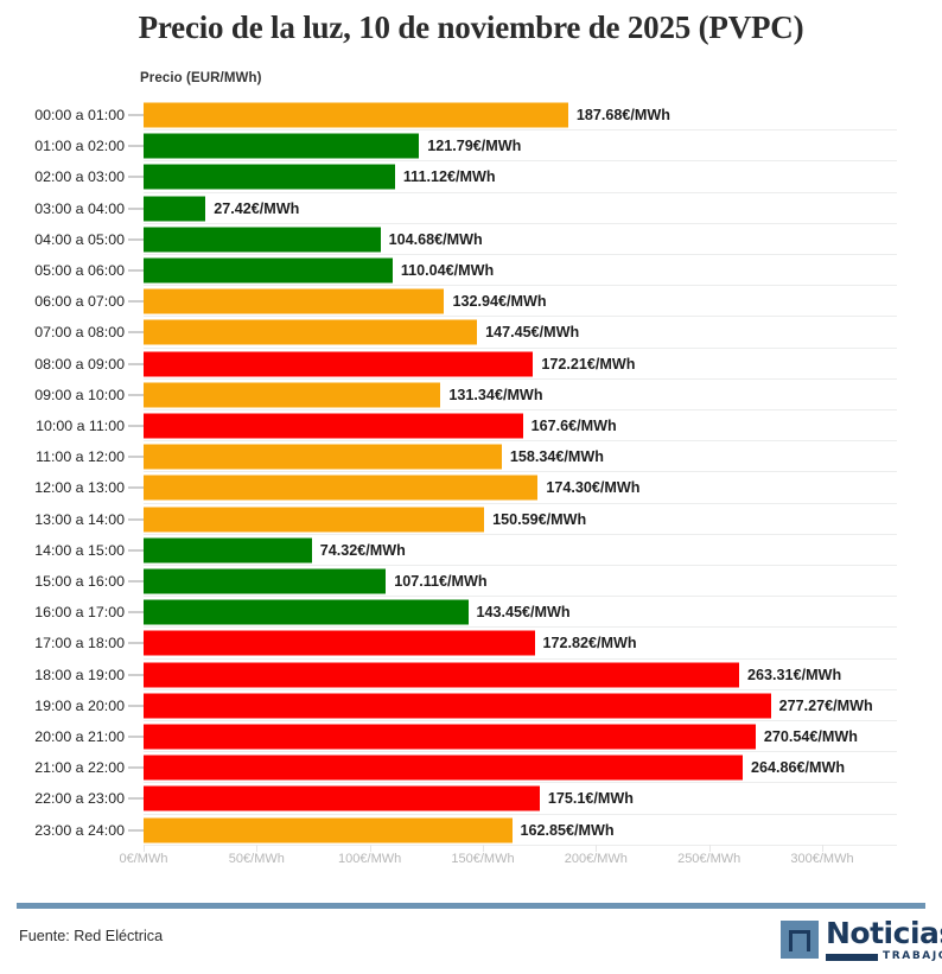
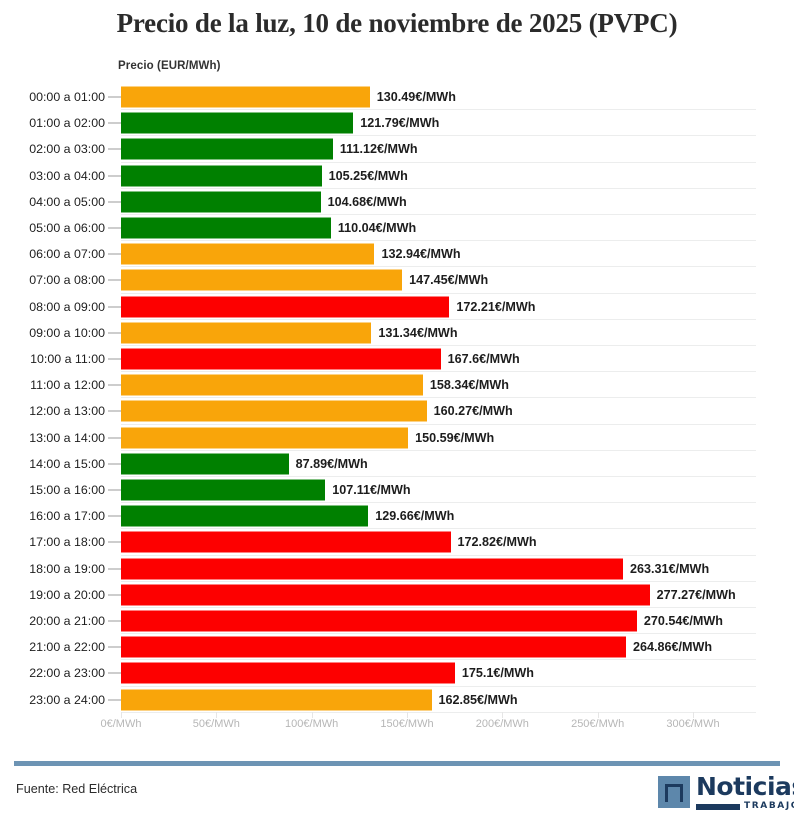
00:00 a 01:00: 187.68 -> 130.49
03:00 a 04:00: 27.42 -> 105.25
12:00 a 13:00: 174.30 -> 160.27
14:00 a 15:00: 74.32 -> 87.89
16:00 a 17:00: 143.45 -> 129.66
